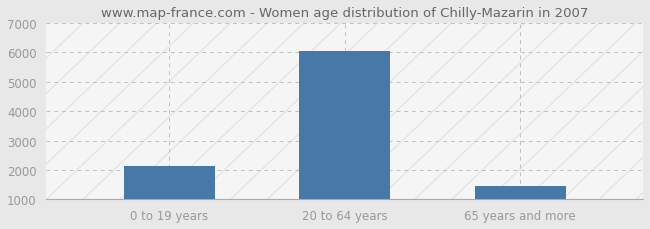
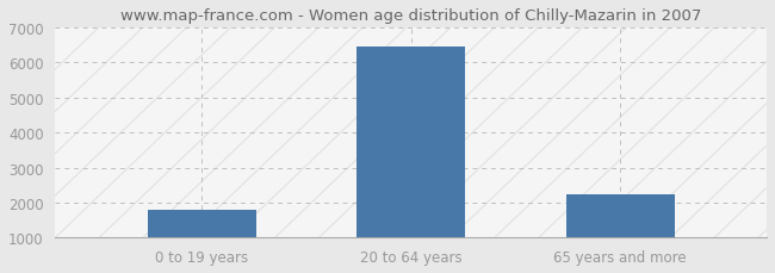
0 to 19 years: 2150 -> 1800
20 to 64 years: 6050 -> 6450
65 years and more: 1450 -> 2250
